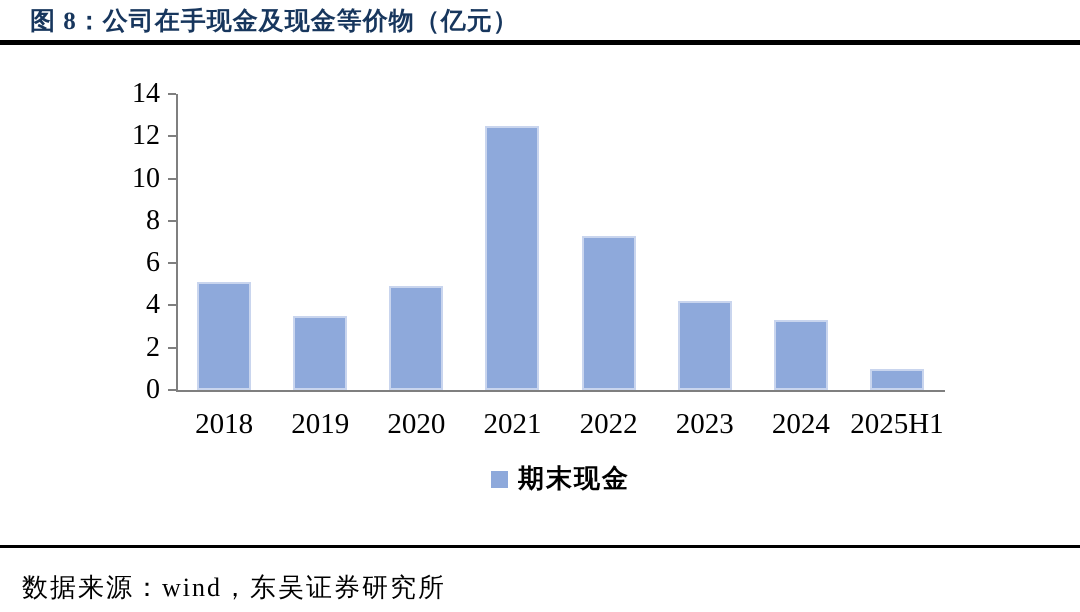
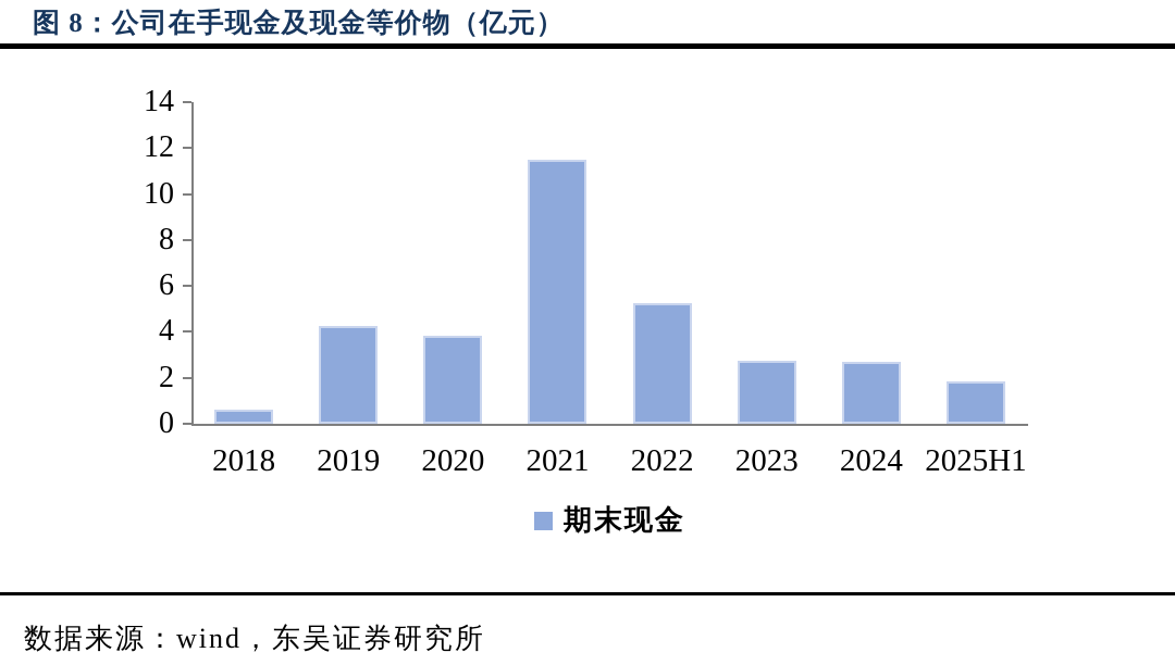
2018: 5.1 -> 0.6
2019: 3.5 -> 4.2
2020: 4.9 -> 3.9
2021: 12.5 -> 11.5
2022: 7.3 -> 5.2
2023: 4.2 -> 2.8
2024: 3.3 -> 2.7
2025H1: 1.0 -> 1.9
